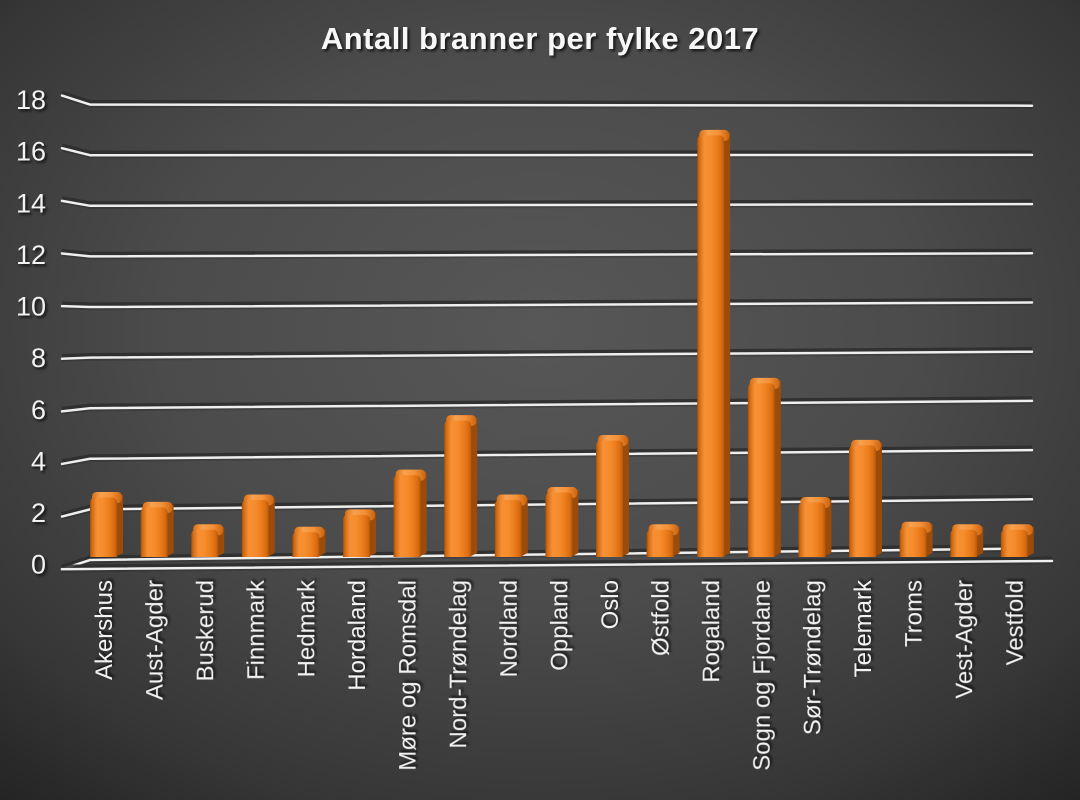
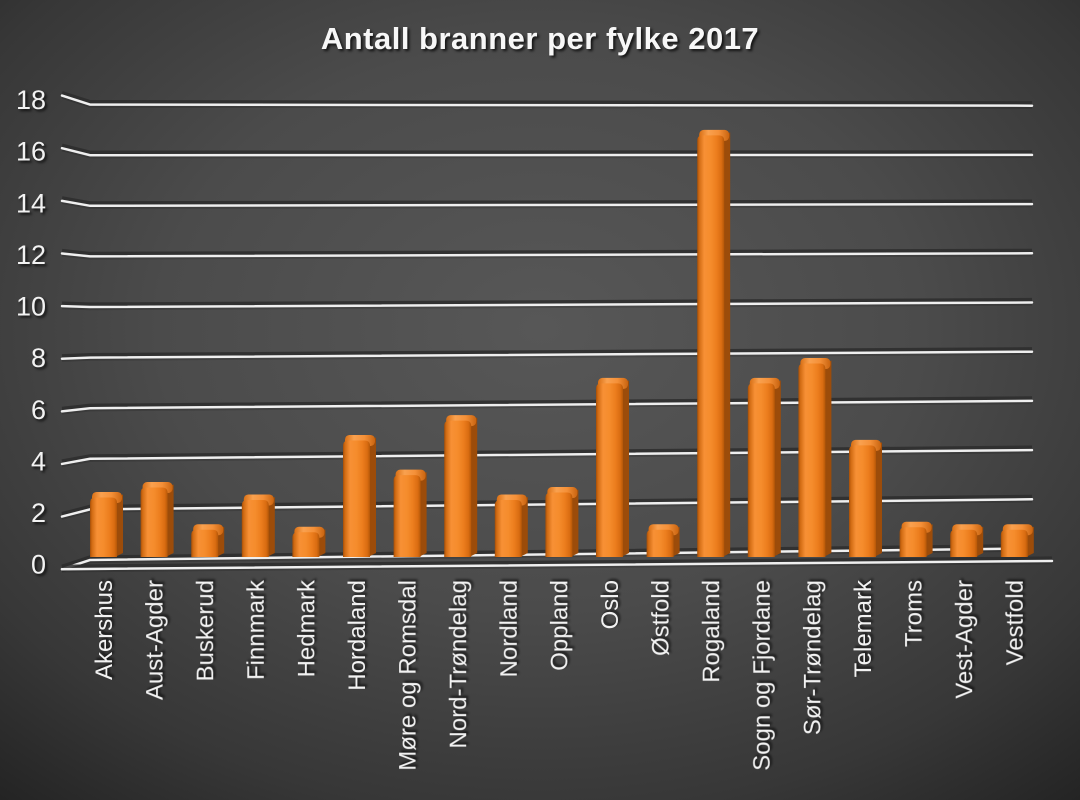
Aust-Agder: 2.0 -> 2.8
Hordaland: 1.7 -> 4.7
Oslo: 4.7 -> 7.0
Sør-Trøndelag: 2.2 -> 7.8
